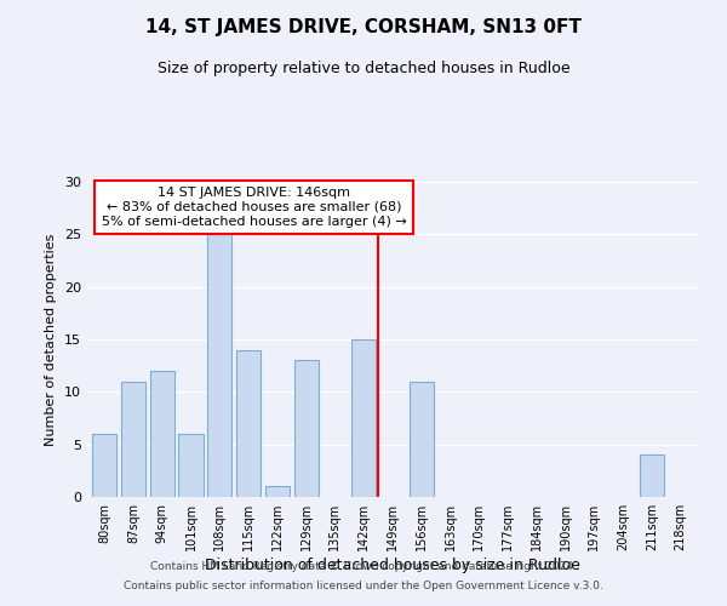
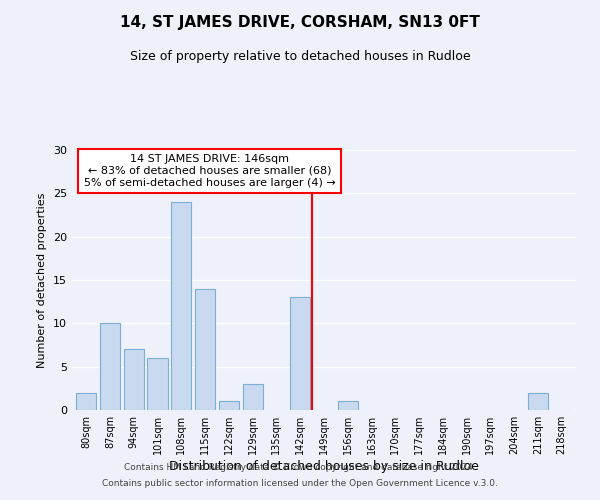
80sqm: 6 -> 2
87sqm: 11 -> 10
94sqm: 12 -> 7
108sqm: 25 -> 24
129sqm: 13 -> 3
142sqm: 15 -> 13
156sqm: 11 -> 1
211sqm: 4 -> 2
